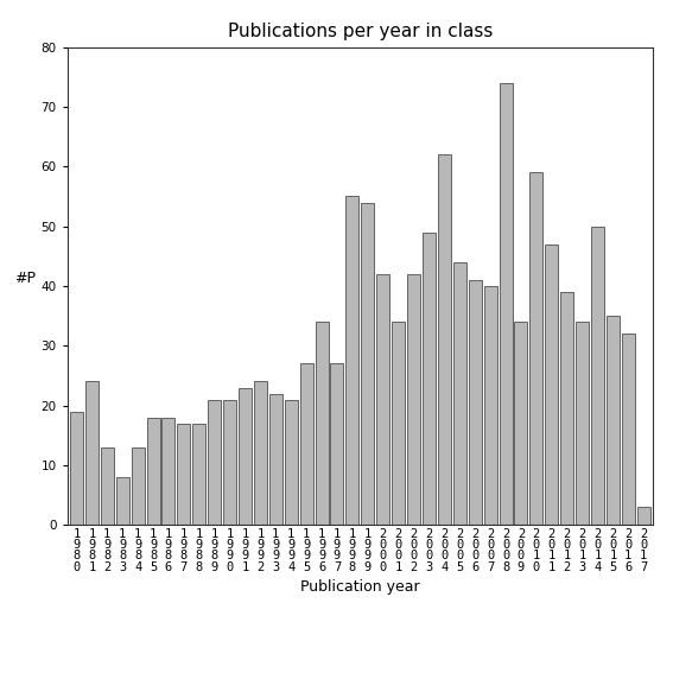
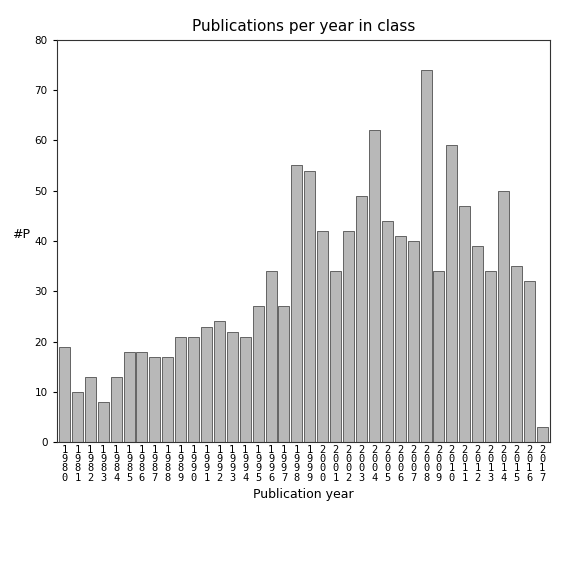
1 9 8 1: 24 -> 10
